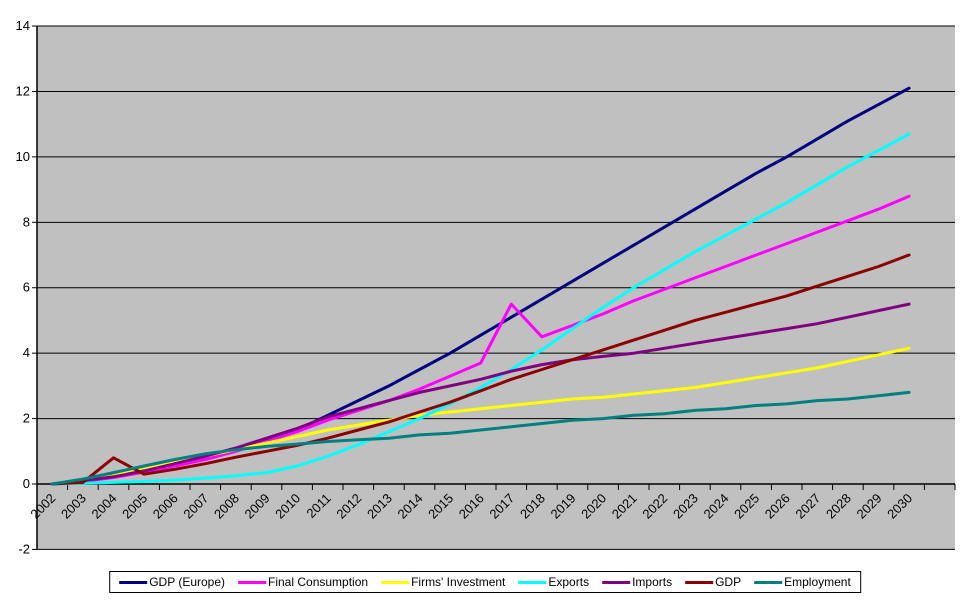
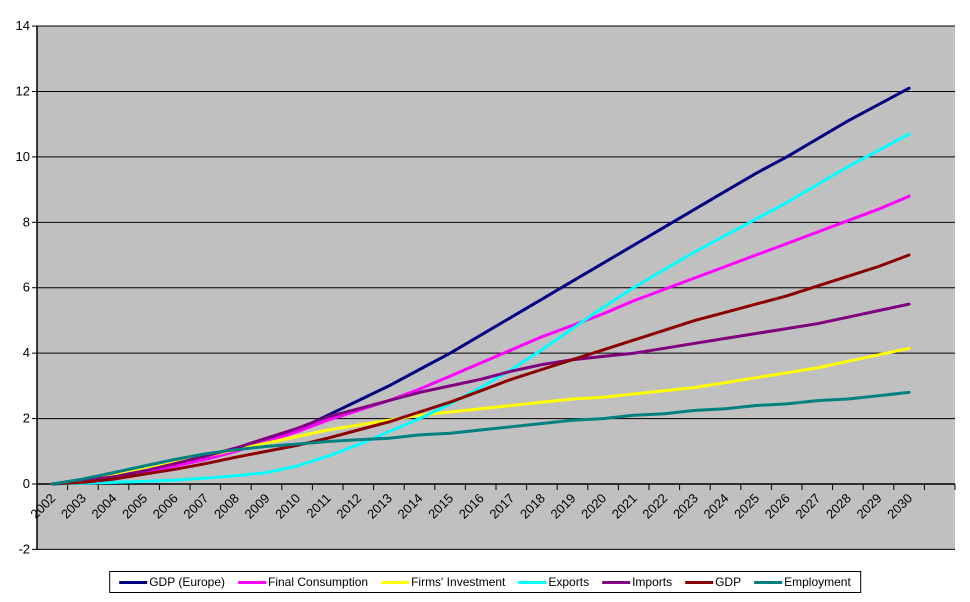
GDP/2004: 0.8 -> 0.1
Final Consumption/2017: 5.5 -> 4.1
